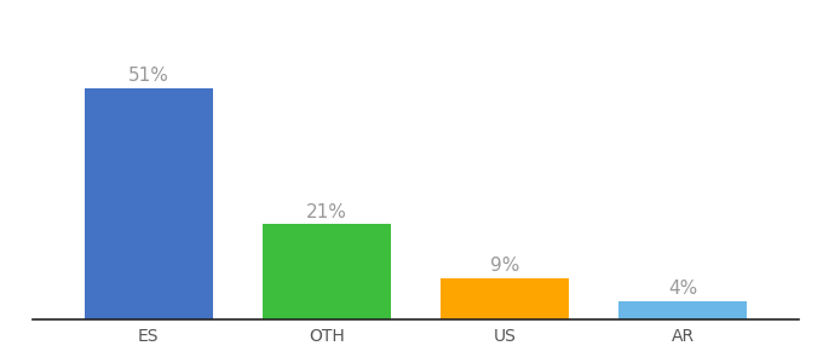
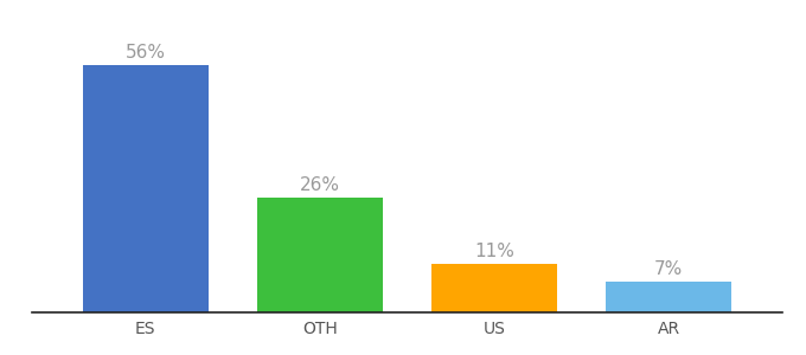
ES: 51% -> 56%
OTH: 21% -> 26%
US: 9% -> 11%
AR: 4% -> 7%
